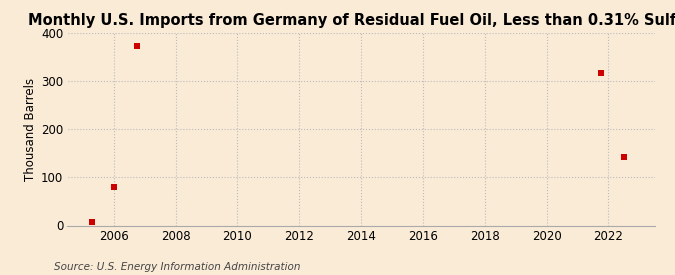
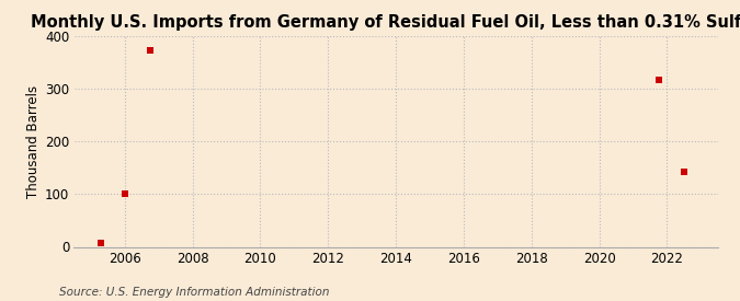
2006: 80 -> 100
